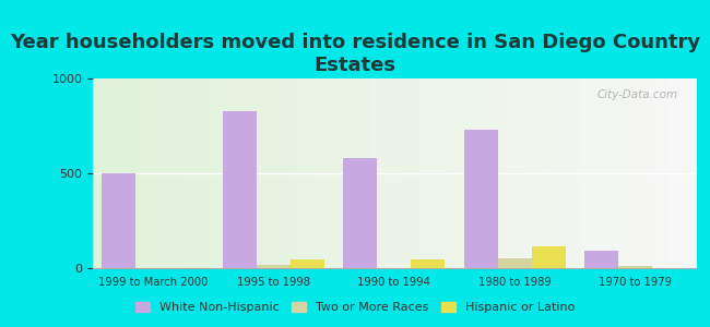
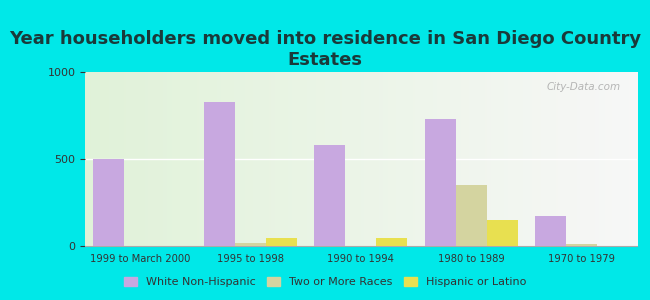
Two or More Races/1980 to 1989: 50 -> 350
Hispanic or Latino/1980 to 1989: 120 -> 150
White Non-Hispanic/1970 to 1979: 90 -> 170
